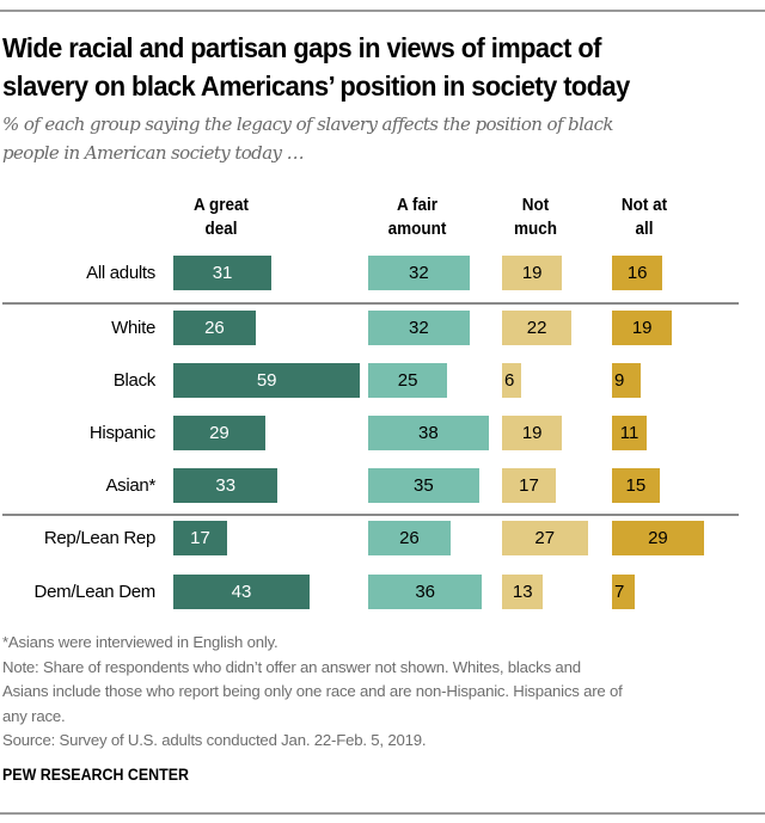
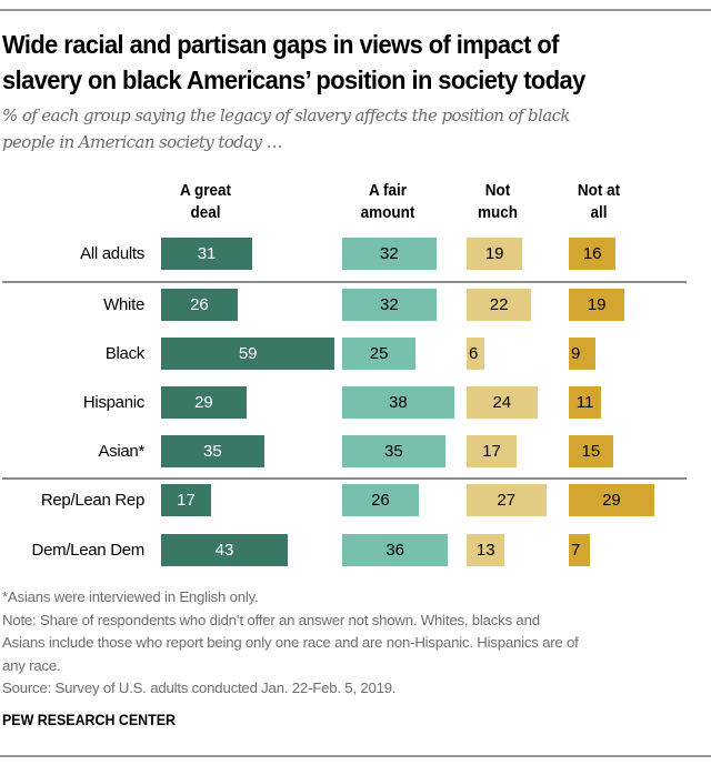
Not much/Hispanic: 19 -> 24
A great deal/Asian*: 33 -> 35
